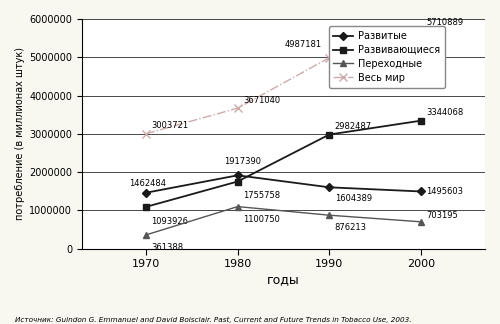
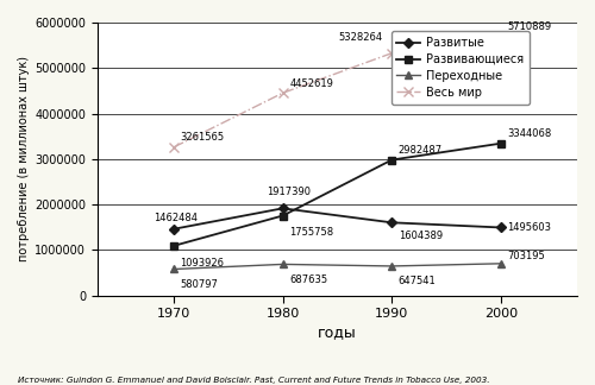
Переходные/1970: 361388 -> 580797
Весь мир/1970: 3003721 -> 3261565
Переходные/1980: 1100750 -> 687635
Весь мир/1980: 3671040 -> 4452619
Переходные/1990: 876213 -> 647541
Весь мир/1990: 4987181 -> 5328264
